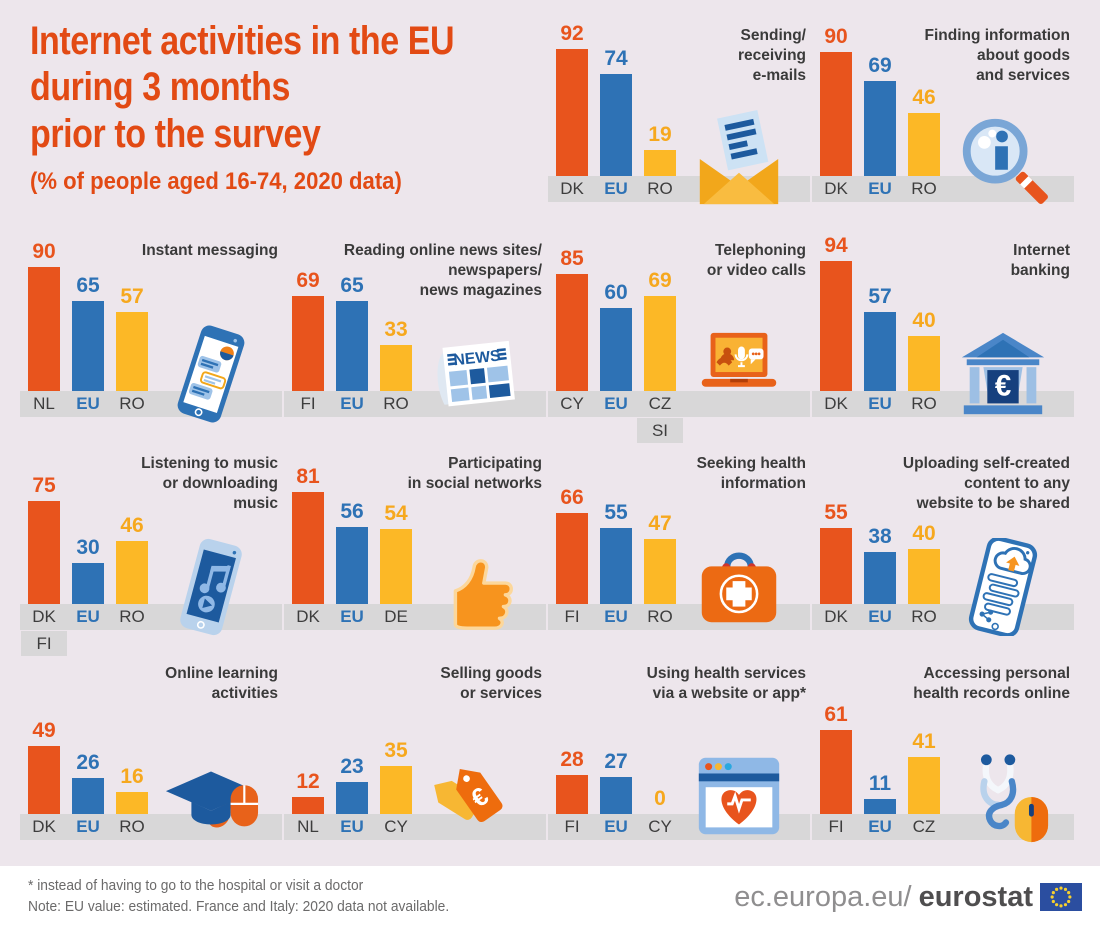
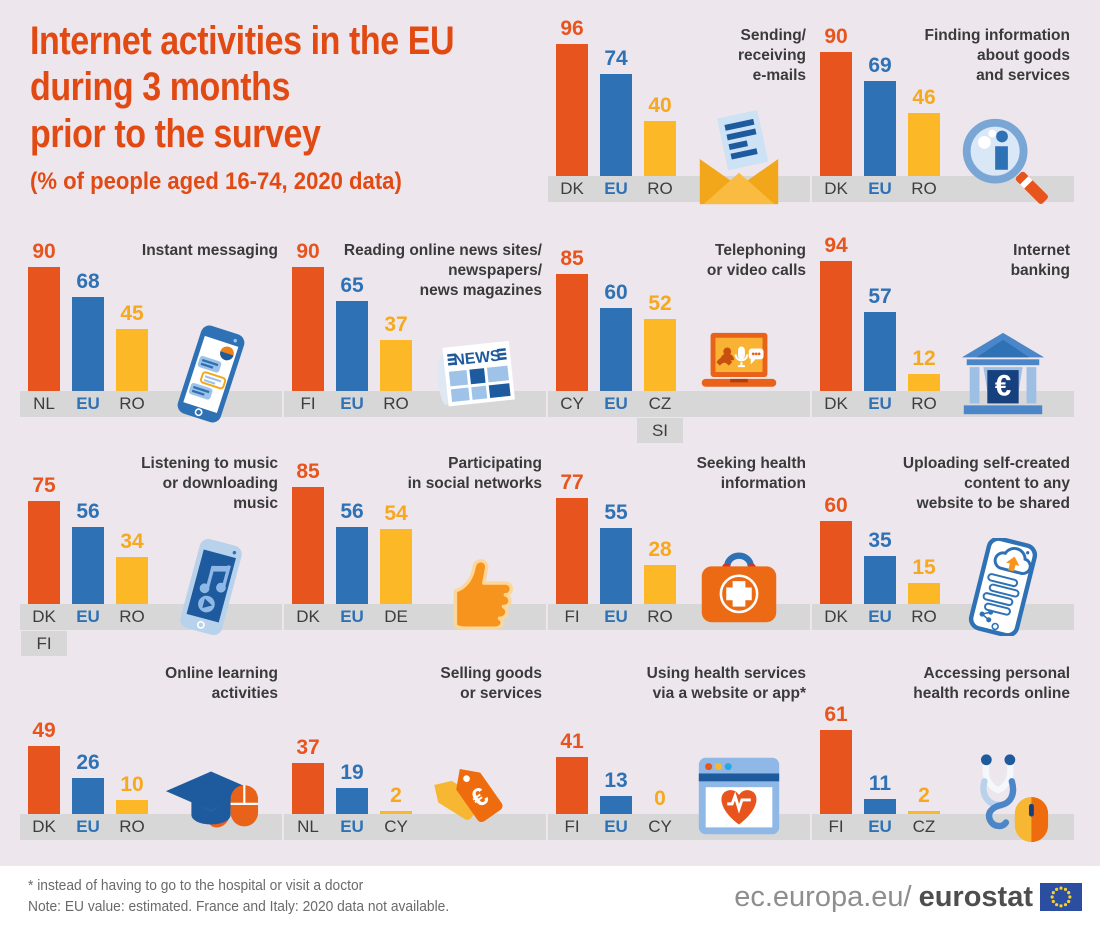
Sending/ receiving e-mails/DK: 92 -> 96
Sending/ receiving e-mails/RO: 19 -> 40
Instant messaging/EU: 65 -> 68
Instant messaging/RO: 57 -> 45
Reading online news sites/ newspapers/ news magazines/FI: 69 -> 90
Reading online news sites/ newspapers/ news magazines/RO: 33 -> 37
Telephoning or video calls/CZ: 69 -> 52
Internet banking/RO: 40 -> 12
Listening to music or downloading music/EU: 30 -> 56
Listening to music or downloading music/RO: 46 -> 34
Participating in social networks/DK: 81 -> 85
Seeking health information/FI: 66 -> 77
Seeking health information/RO: 47 -> 28
Uploading self-created content to any website to be shared/DK: 55 -> 60
Uploading self-created content to any website to be shared/EU: 38 -> 35
Uploading self-created content to any website to be shared/RO: 40 -> 15
Online learning activities/RO: 16 -> 10
Selling goods or services/NL: 12 -> 37
Selling goods or services/EU: 23 -> 19
Selling goods or services/CY: 35 -> 2
Using health services via a website or app*/FI: 28 -> 41
Using health services via a website or app*/EU: 27 -> 13
Accessing personal health records online/CZ: 41 -> 2
